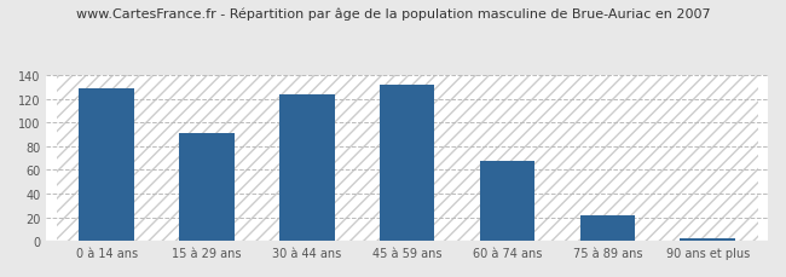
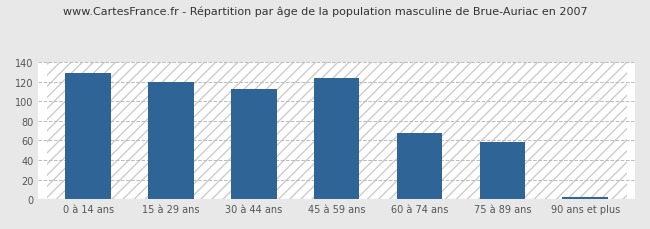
15 à 29 ans: 91 -> 120
30 à 44 ans: 124 -> 112
45 à 59 ans: 132 -> 124
75 à 89 ans: 22 -> 58
